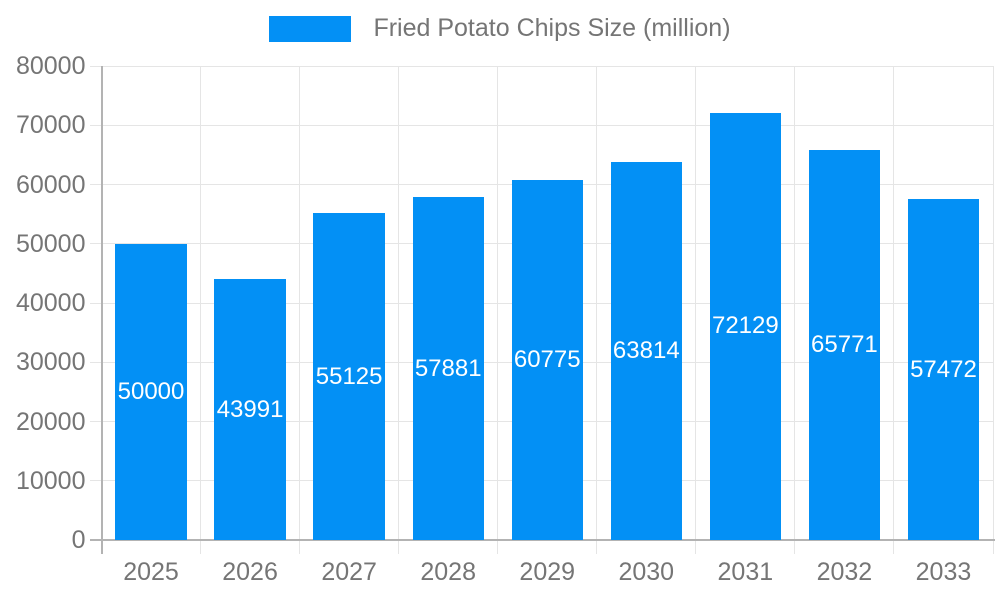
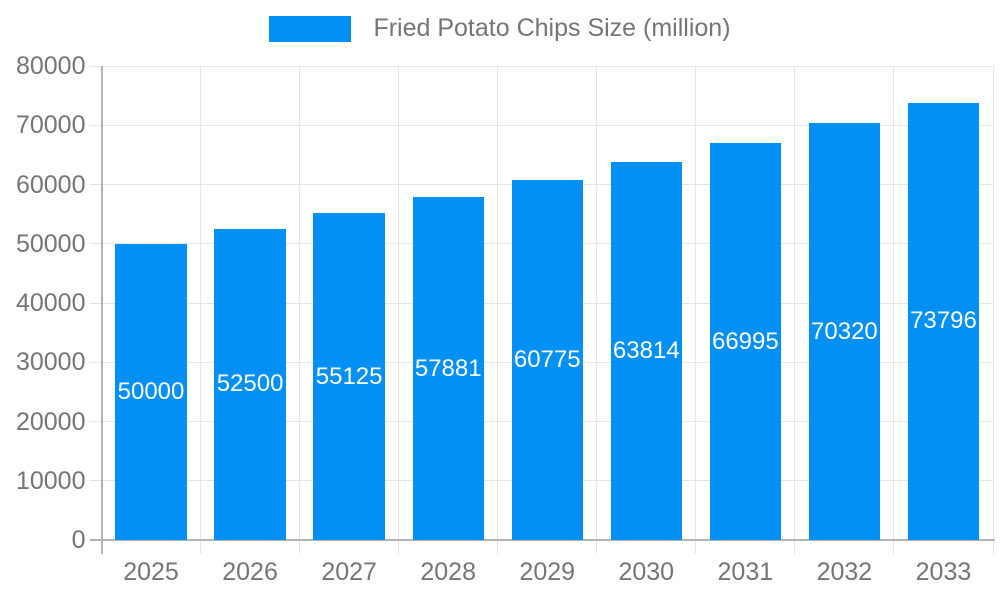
2026: 43991 -> 52500
2031: 72129 -> 66995
2032: 65771 -> 70320
2033: 57472 -> 73796
